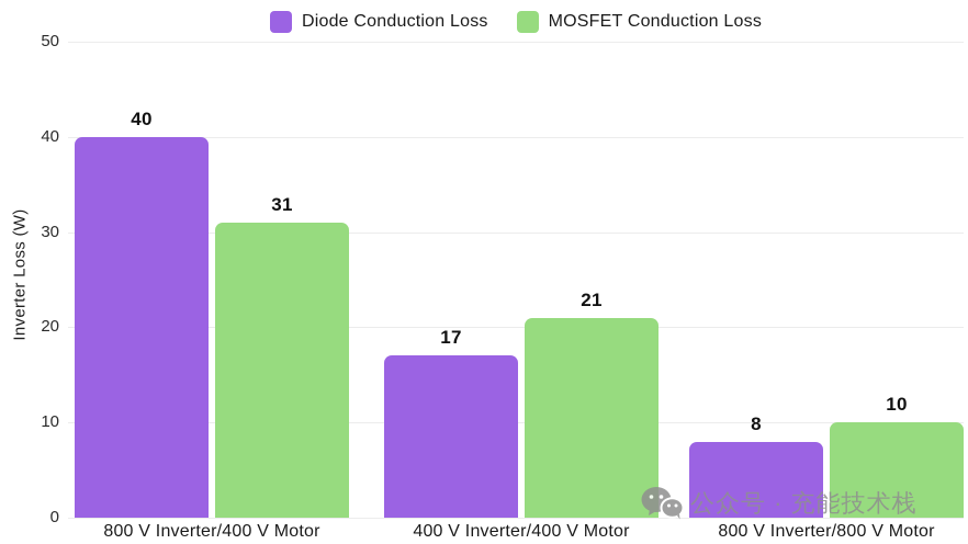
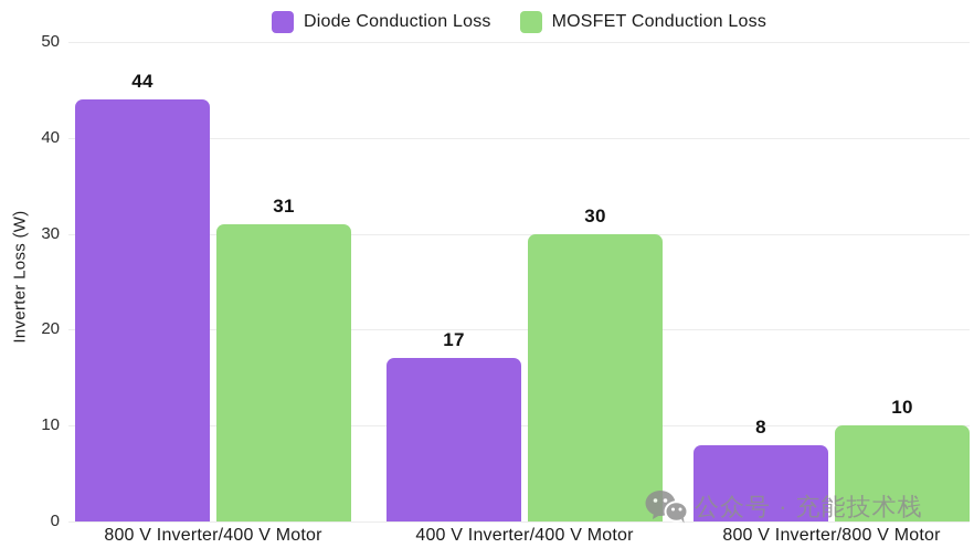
Diode Conduction Loss/800 V Inverter/400 V Motor: 40 -> 44
MOSFET Conduction Loss/400 V Inverter/400 V Motor: 21 -> 30
